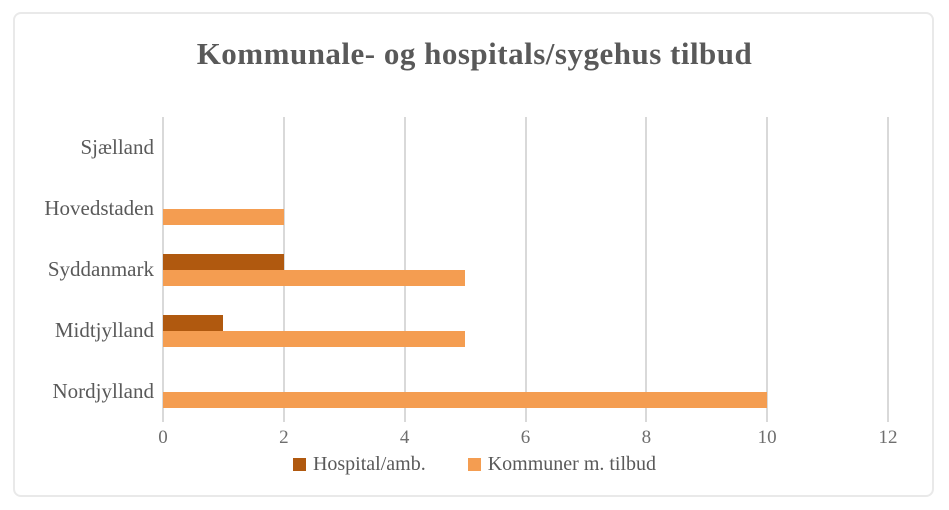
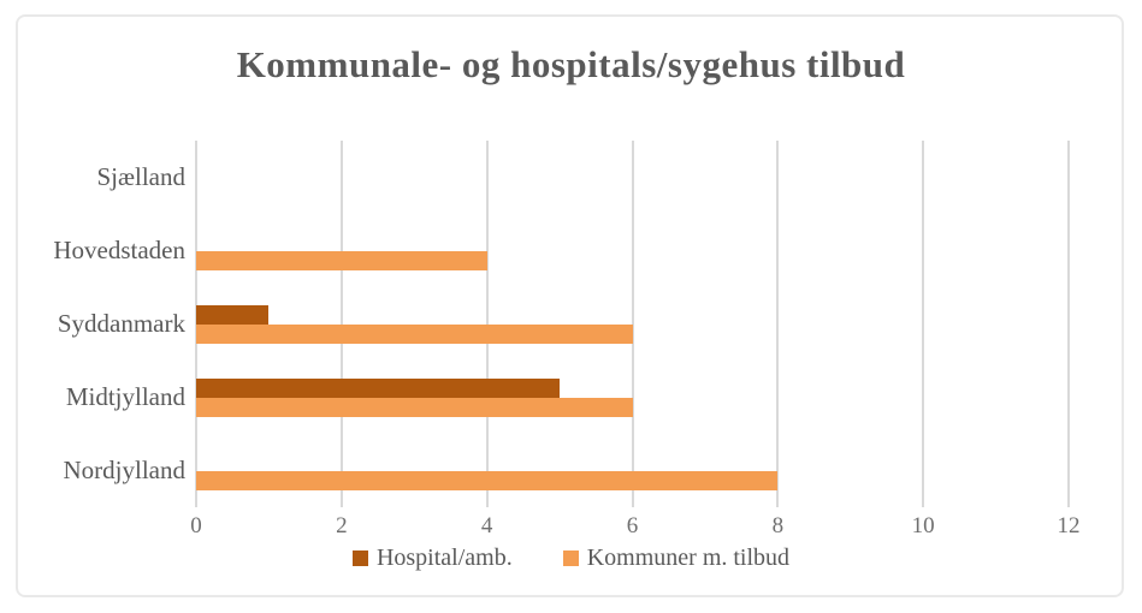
Kommuner m. tilbud/Hovedstaden: 2 -> 4
Hospital/amb./Syddanmark: 2 -> 1
Kommuner m. tilbud/Syddanmark: 5 -> 6
Hospital/amb./Midtjylland: 1 -> 5
Kommuner m. tilbud/Midtjylland: 5 -> 6
Kommuner m. tilbud/Nordjylland: 10 -> 8
